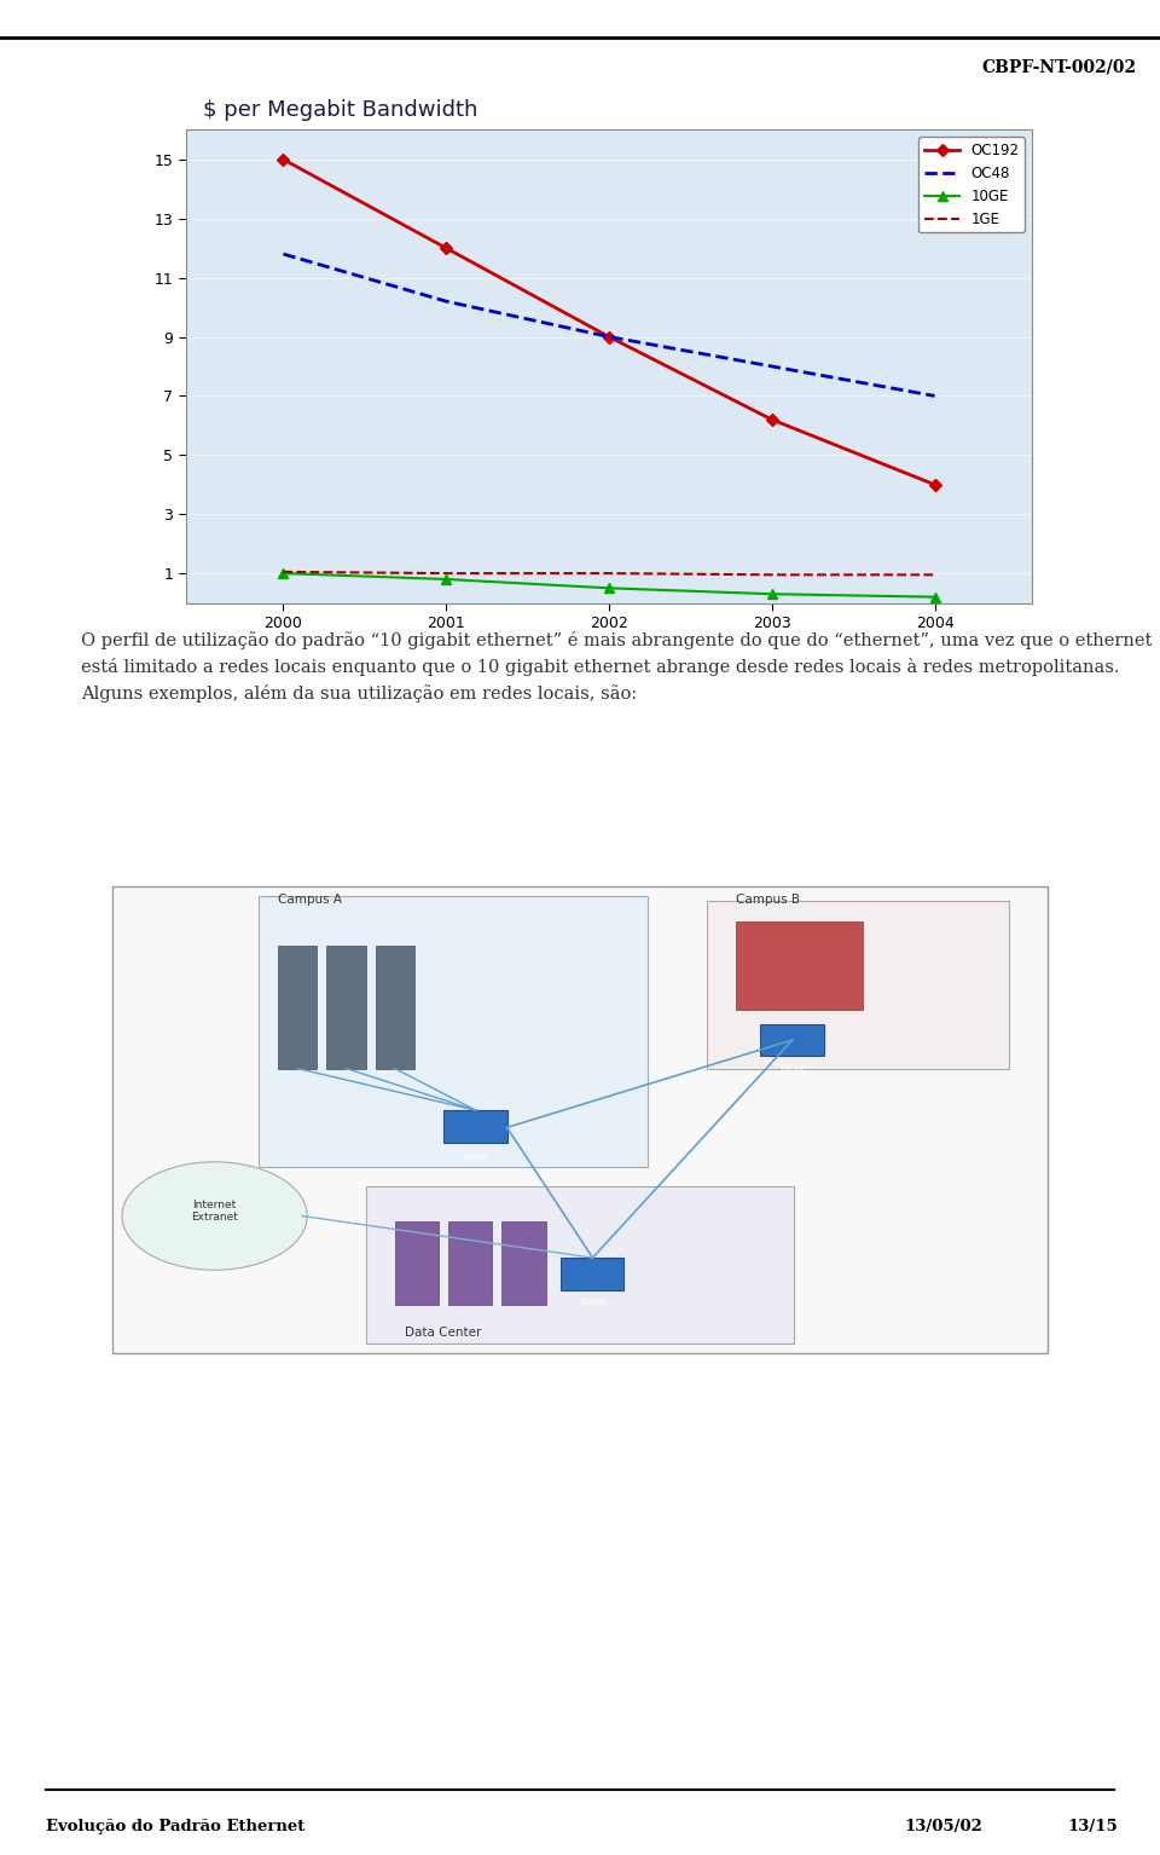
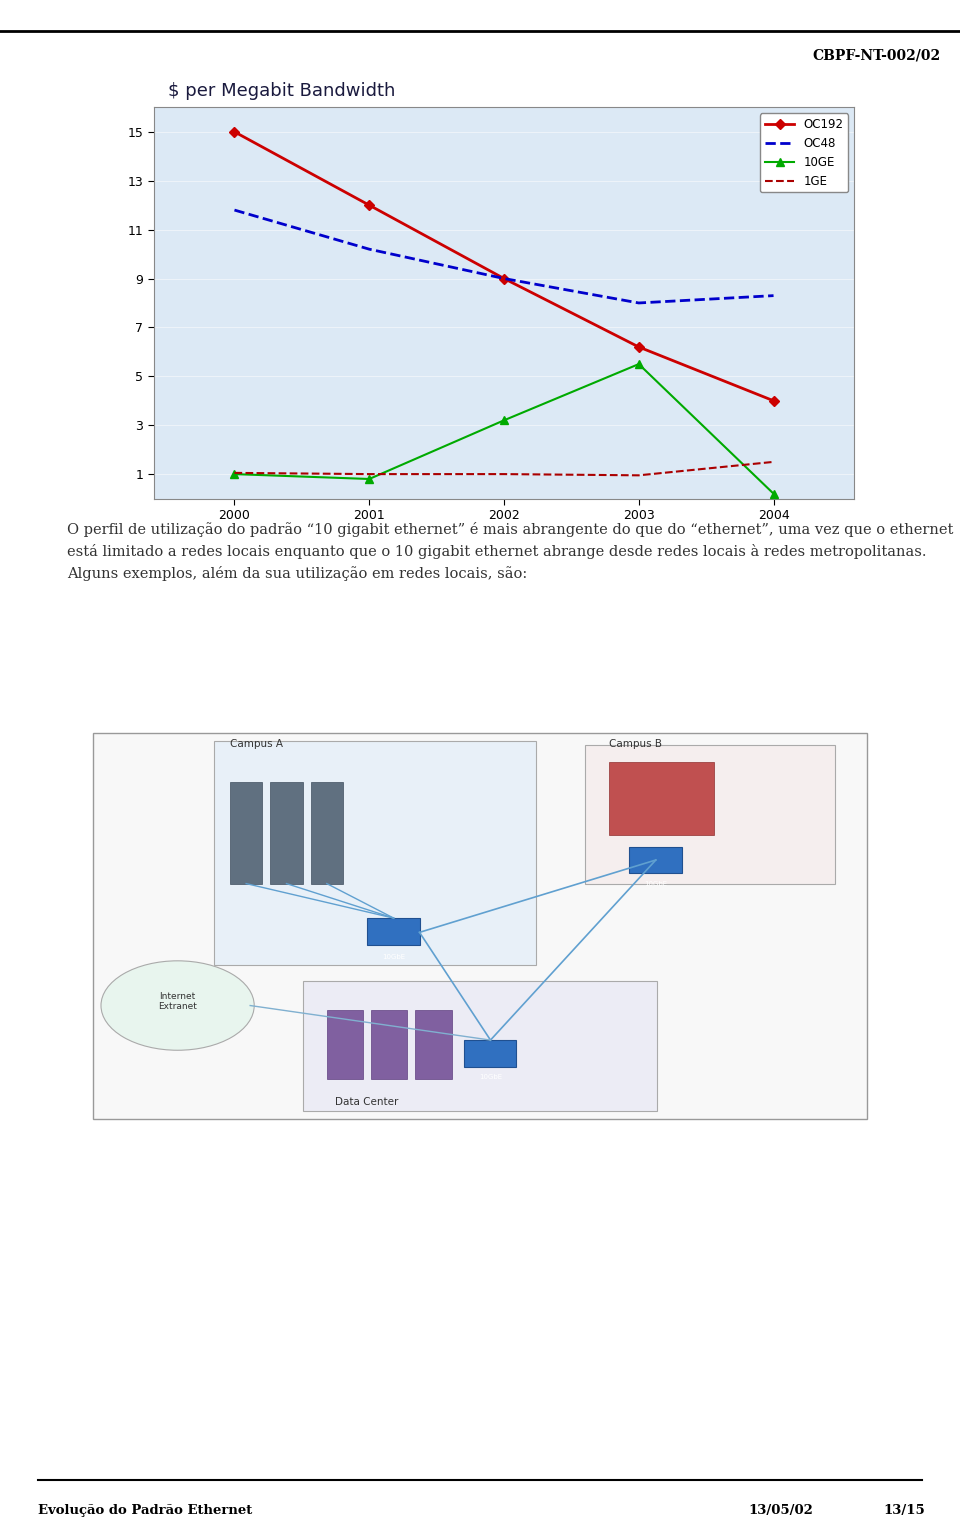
10GE/2002: 0.5 -> 3.2
10GE/2003: 0.3 -> 5.5
OC48/2004: 7.0 -> 8.3
1GE/2004: 0.95 -> 1.50
